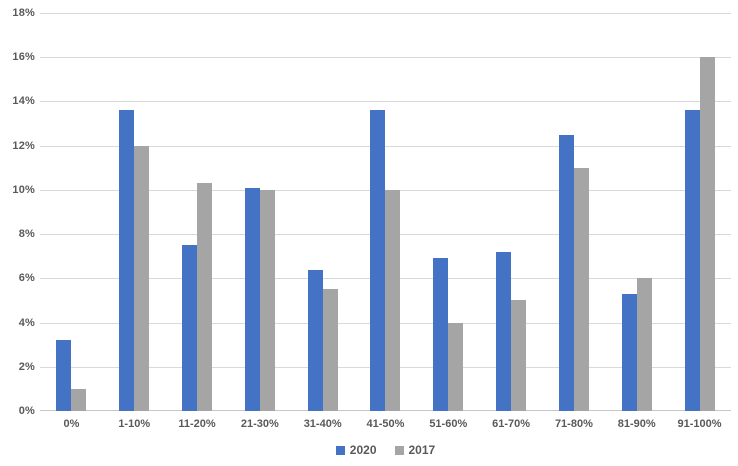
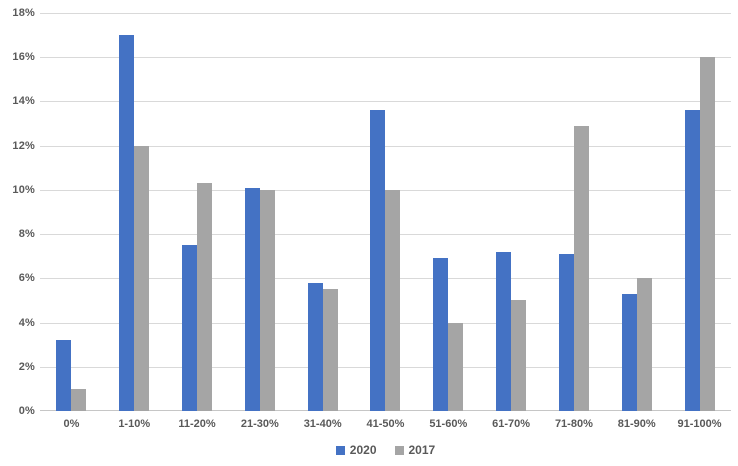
2020/1-10%: 13.6% -> 17.0%
2020/31-40%: 6.4% -> 5.8%
2020/71-80%: 12.5% -> 7.1%
2017/71-80%: 11.0% -> 12.9%
